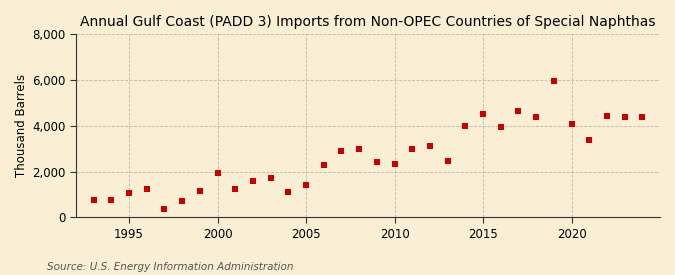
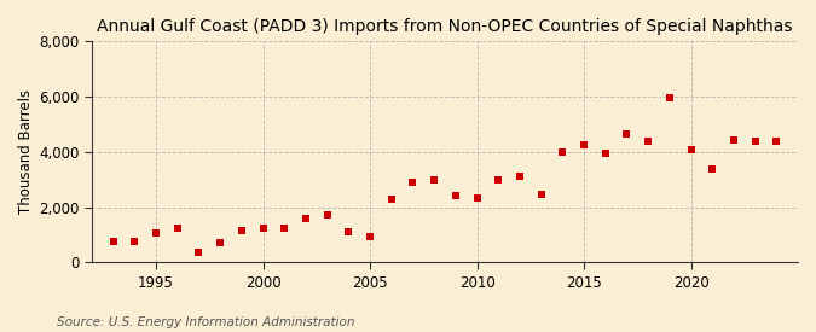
2000: 1,950 -> 1,250
2005: 1,400 -> 950
2015: 4,500 -> 4,250
